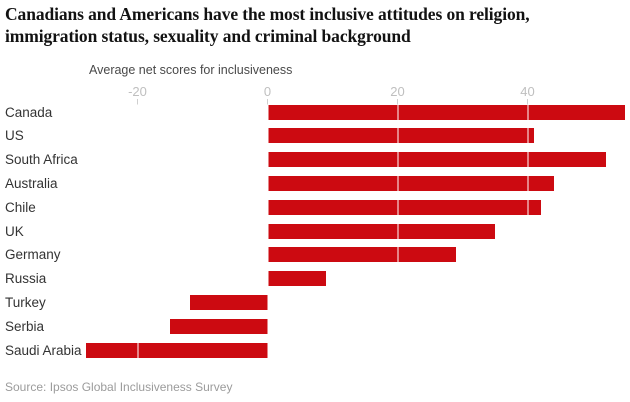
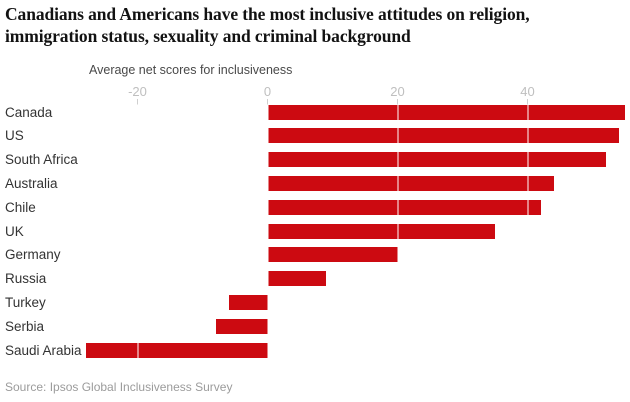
US: 41 -> 54
Germany: 29 -> 20
Turkey: -12 -> -6
Serbia: -15 -> -8
